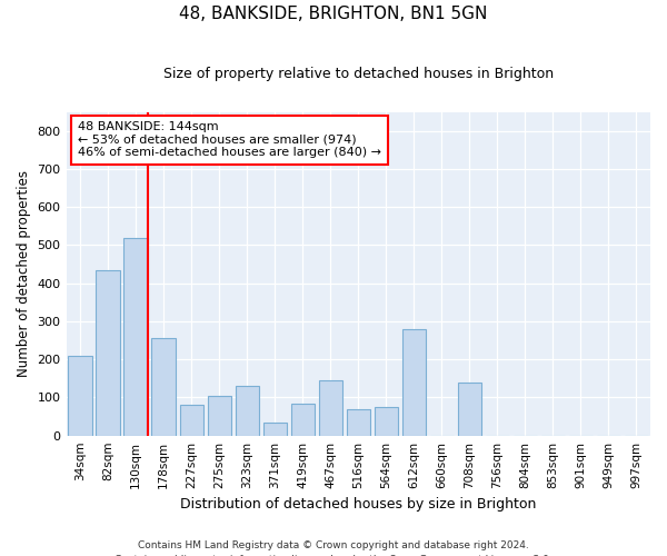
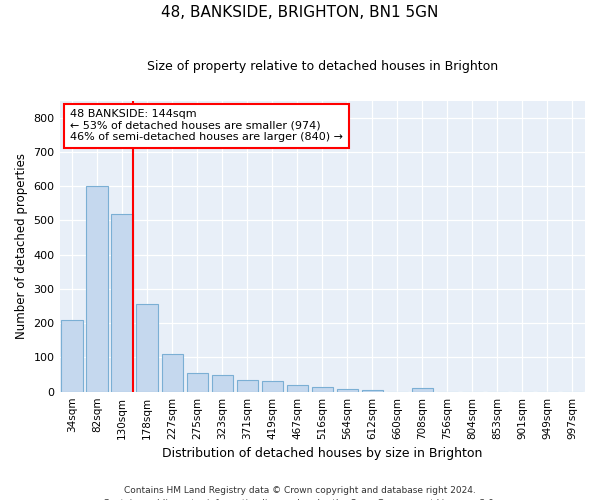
82sqm: 435 -> 600
227sqm: 80 -> 110
275sqm: 105 -> 55
323sqm: 130 -> 50
419sqm: 85 -> 30
467sqm: 145 -> 20
516sqm: 70 -> 15
564sqm: 75 -> 8
612sqm: 280 -> 5
708sqm: 140 -> 10
